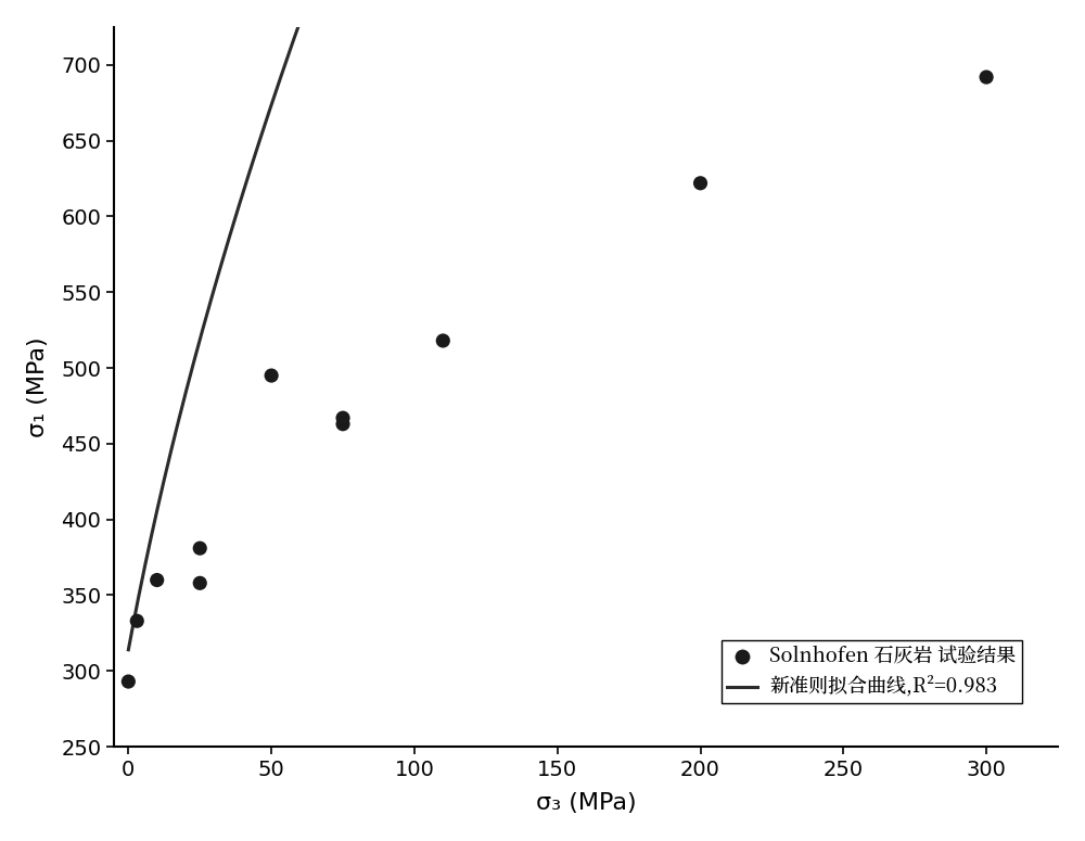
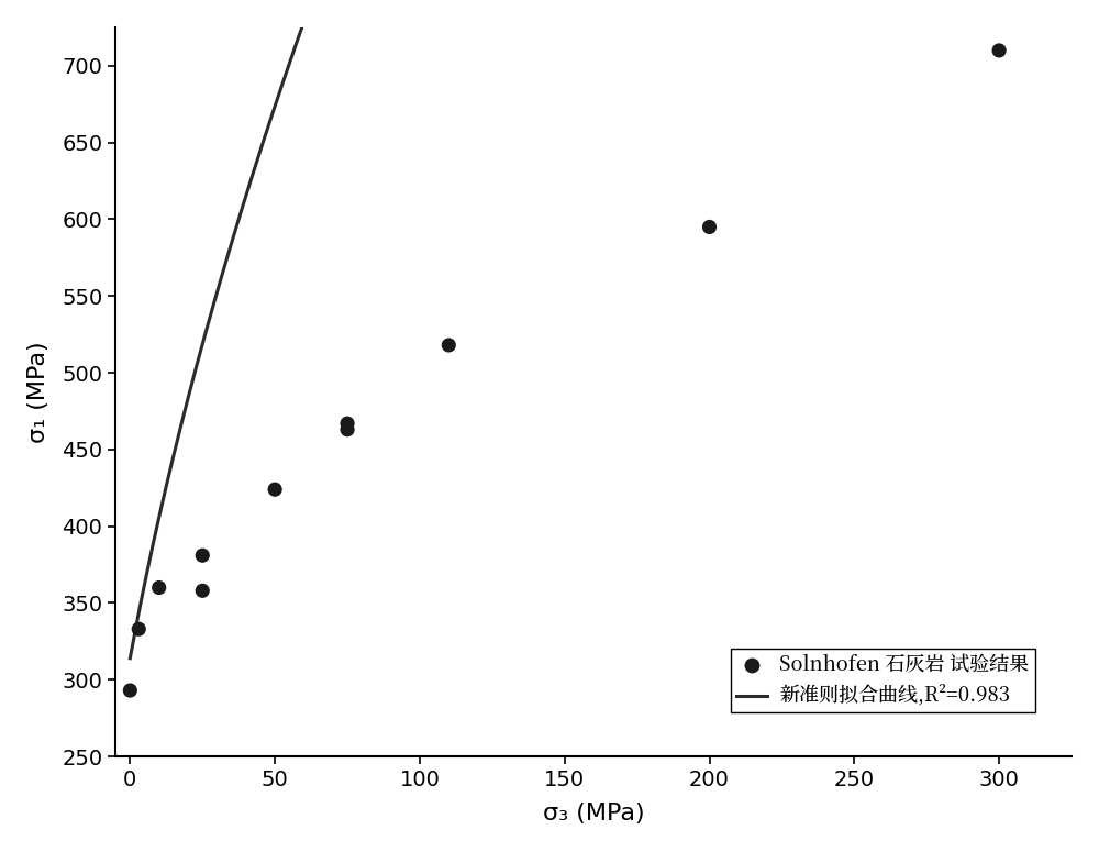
Solnhofen 石灰岩 试验结果/50: 495 -> 424
Solnhofen 石灰岩 试验结果/200: 622 -> 595
Solnhofen 石灰岩 试验结果/300: 692 -> 710
